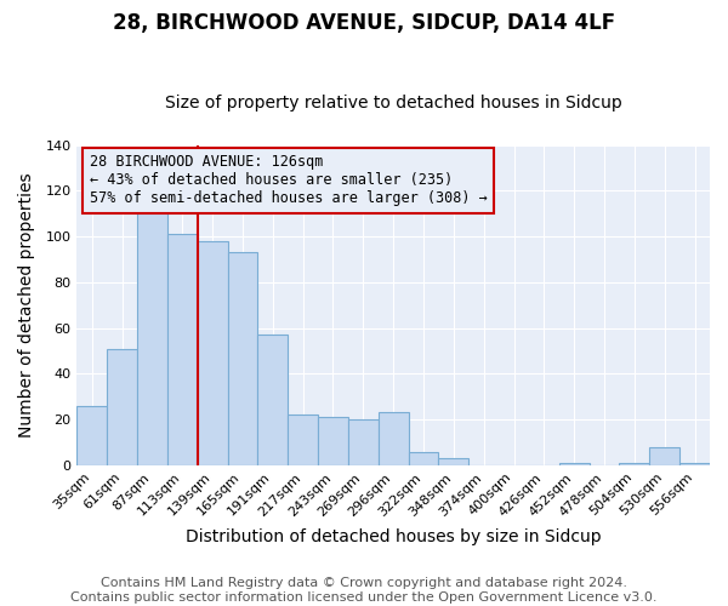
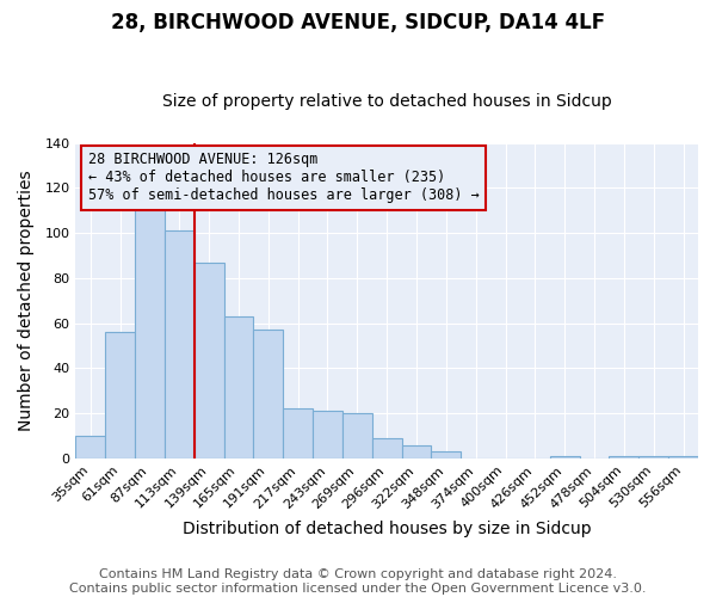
35sqm: 26 -> 10
61sqm: 51 -> 56
139sqm: 98 -> 87
165sqm: 93 -> 63
296sqm: 23 -> 9
530sqm: 8 -> 1
